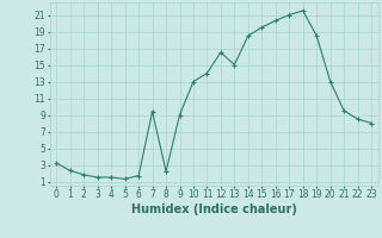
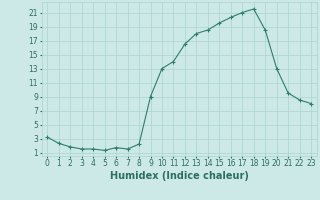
7: 9.4 -> 1.5
13: 15.0 -> 18.0
